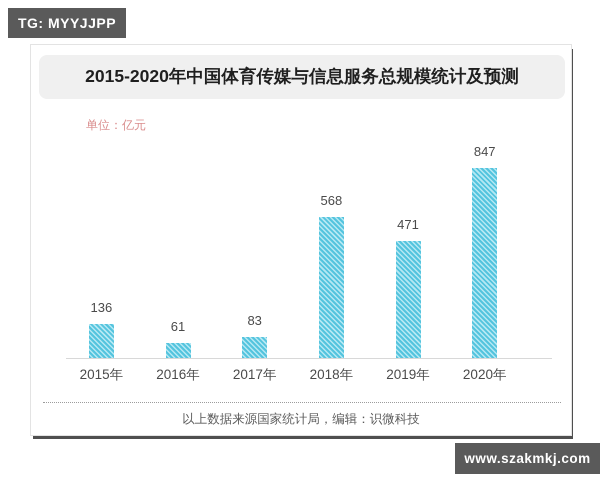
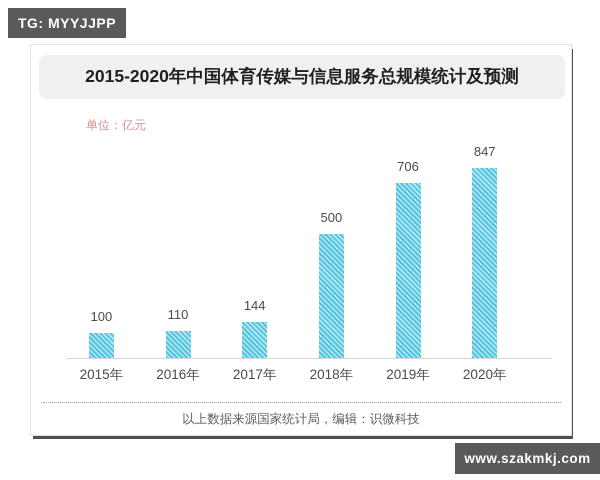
2015年: 136 -> 100
2016年: 61 -> 110
2017年: 83 -> 144
2018年: 568 -> 500
2019年: 471 -> 706
